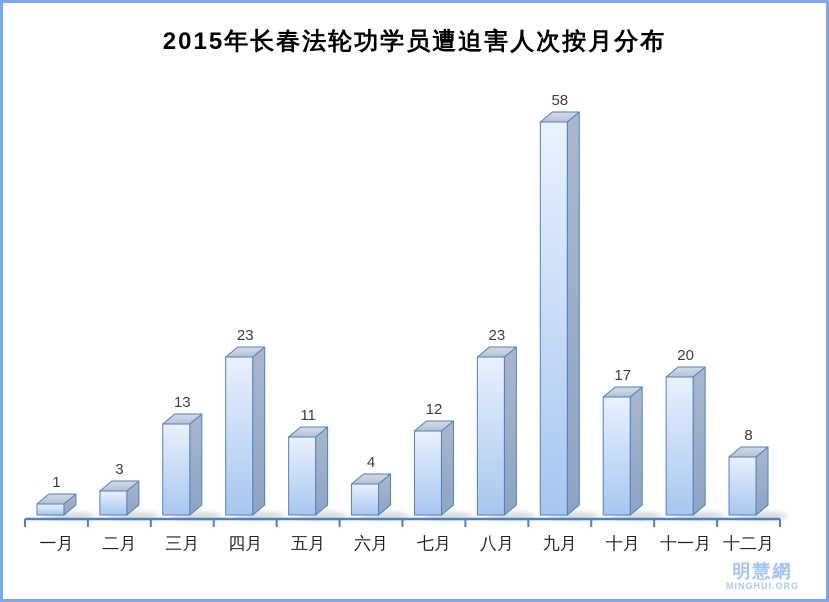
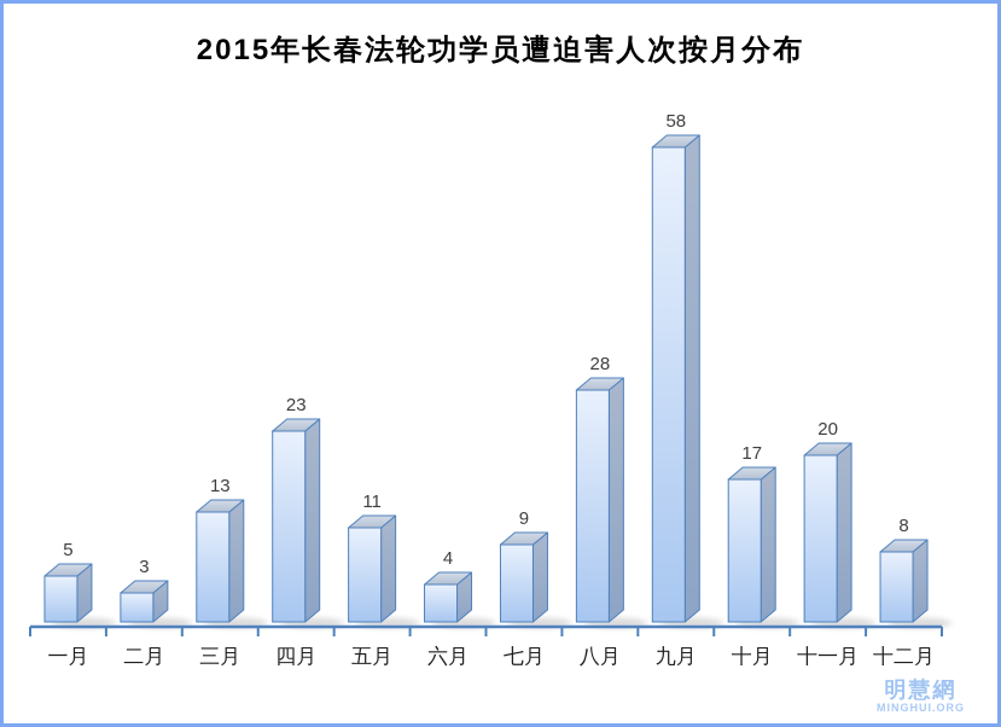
一月: 1 -> 5
七月: 12 -> 9
八月: 23 -> 28
